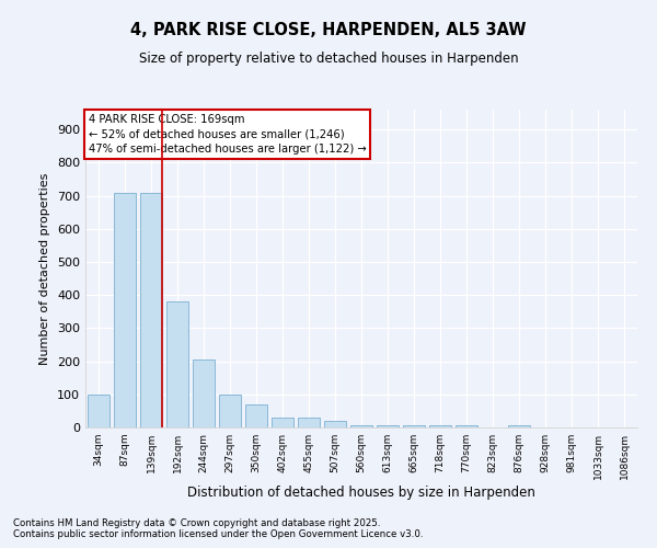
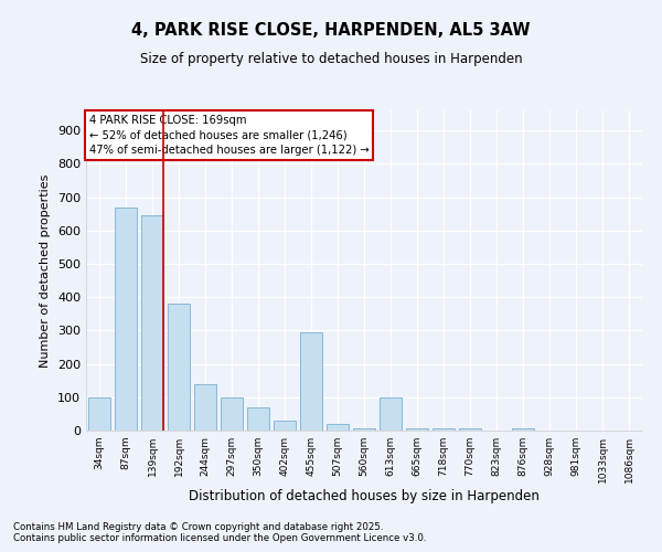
87sqm: 710 -> 670
139sqm: 710 -> 645
244sqm: 205 -> 140
455sqm: 30 -> 295
613sqm: 5 -> 100
